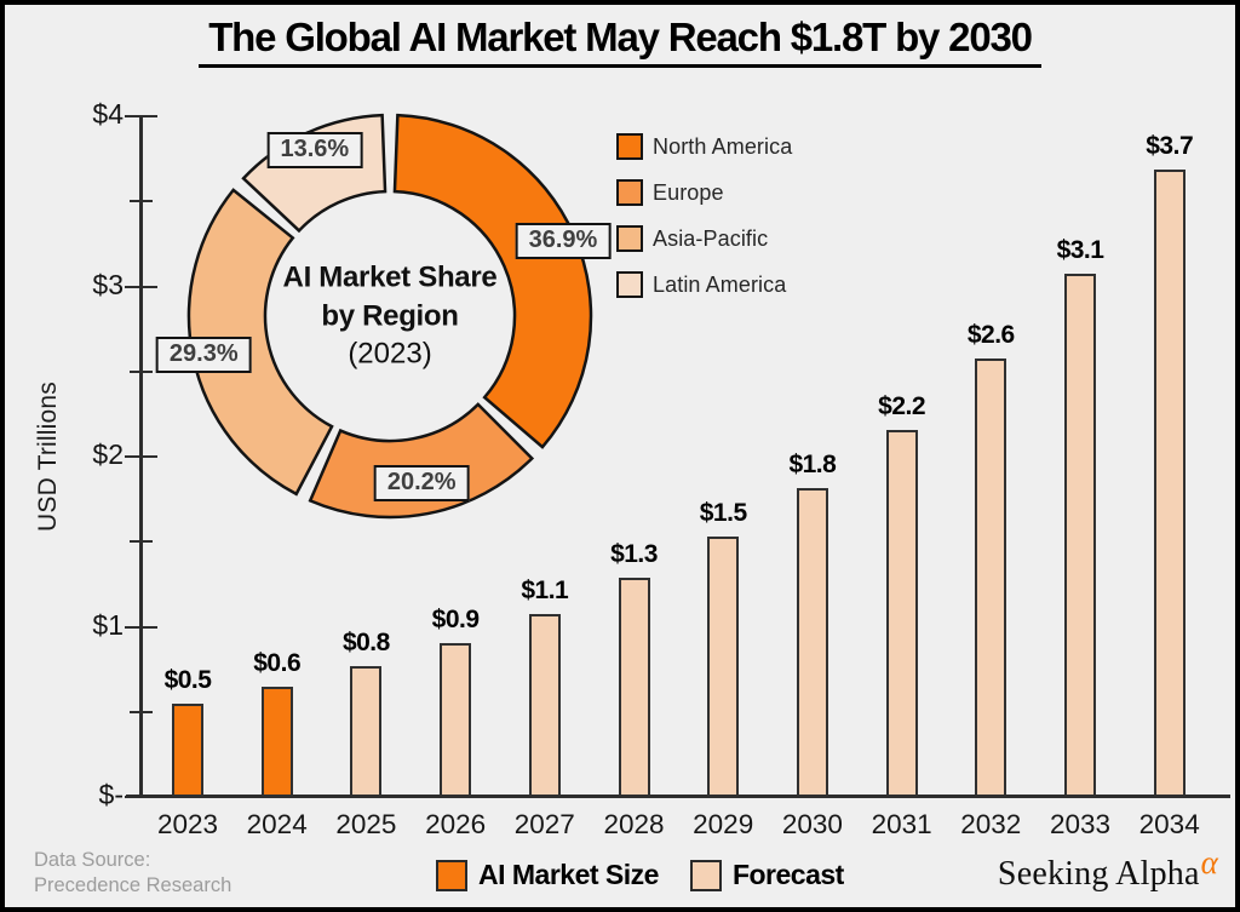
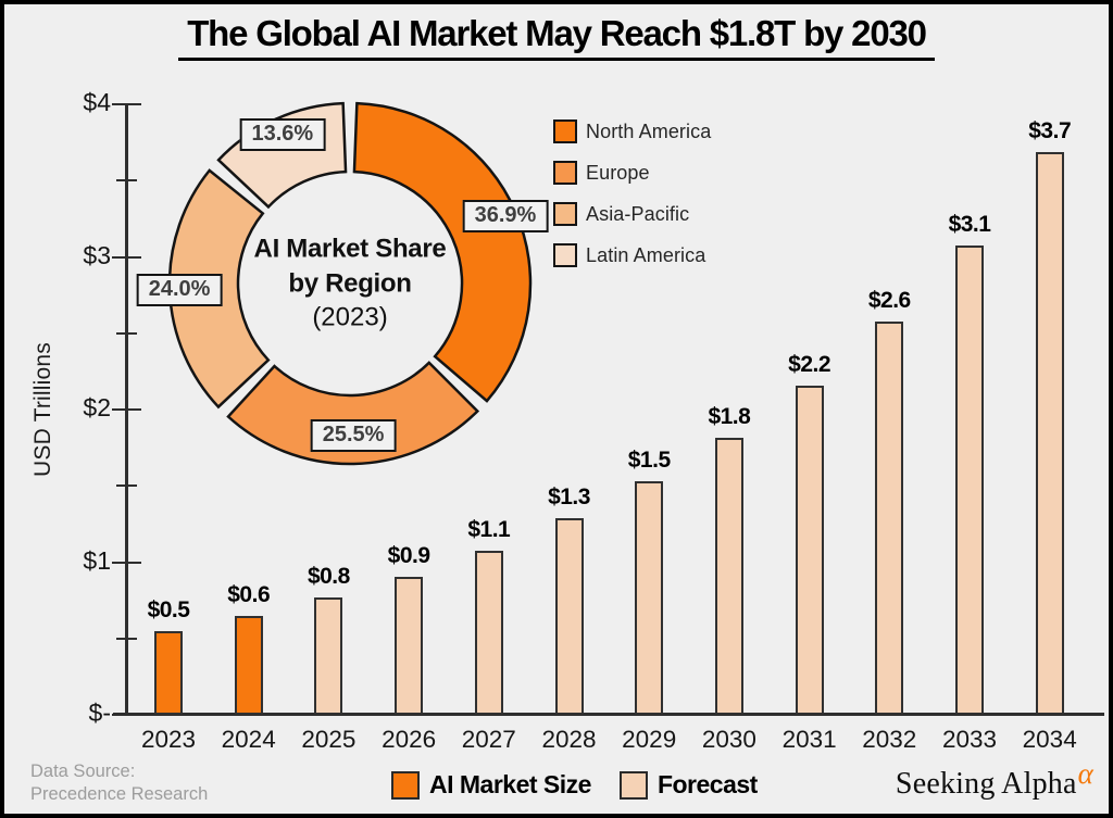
AI Market Share by Region (2023)/Europe: 20.2% -> 25.5%
AI Market Share by Region (2023)/Asia-Pacific: 29.3% -> 24.0%
